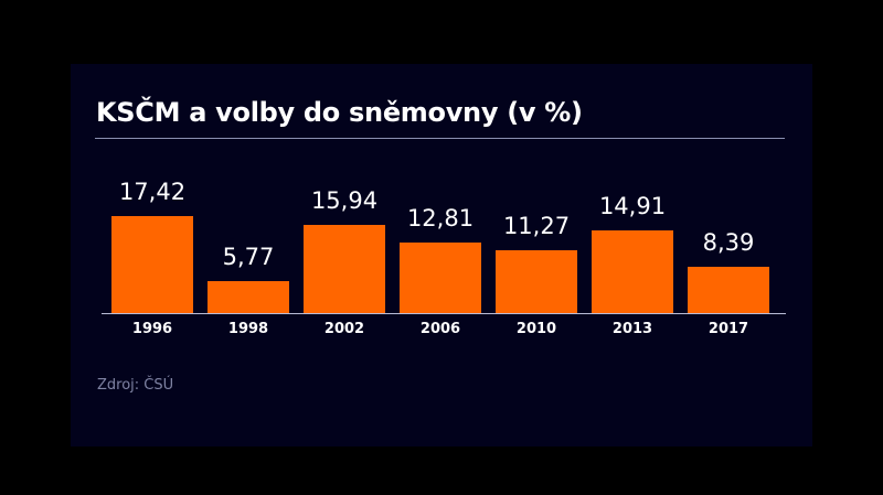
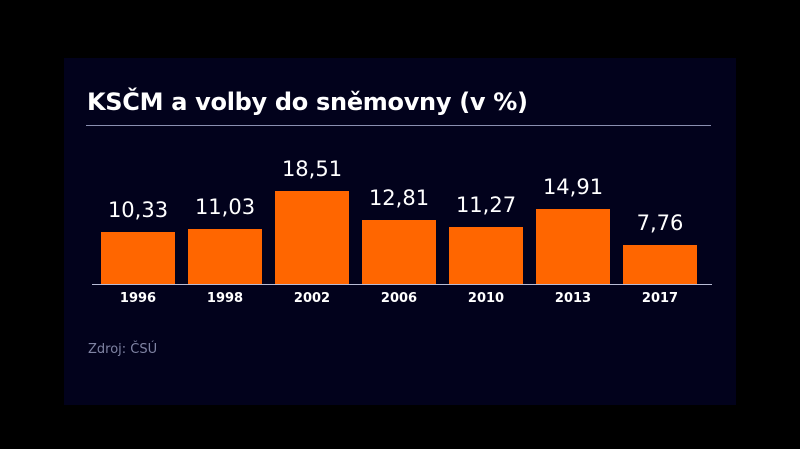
1996: 17,42 -> 10,33
1998: 5,77 -> 11,03
2002: 15,94 -> 18,51
2017: 8,39 -> 7,76
